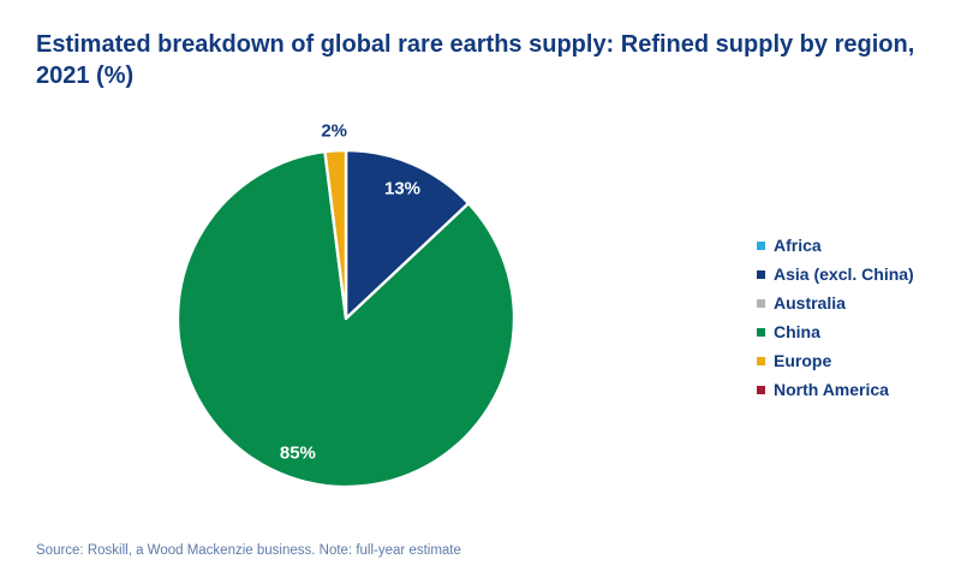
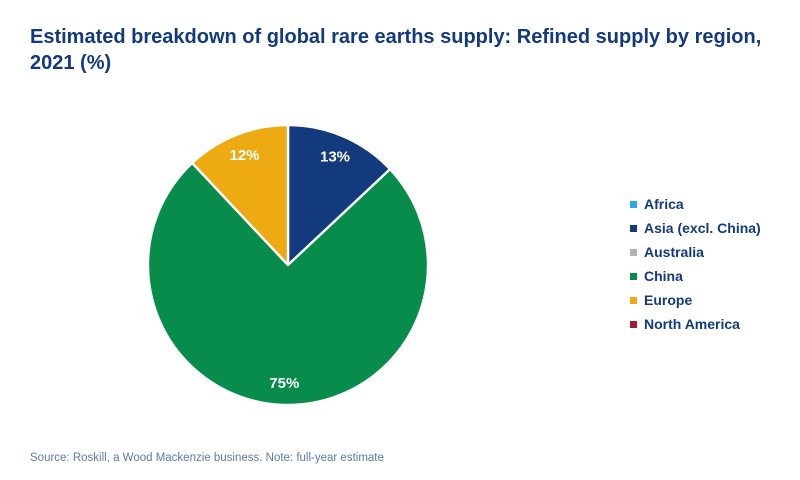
China: 85% -> 75%
Europe: 2% -> 12%
